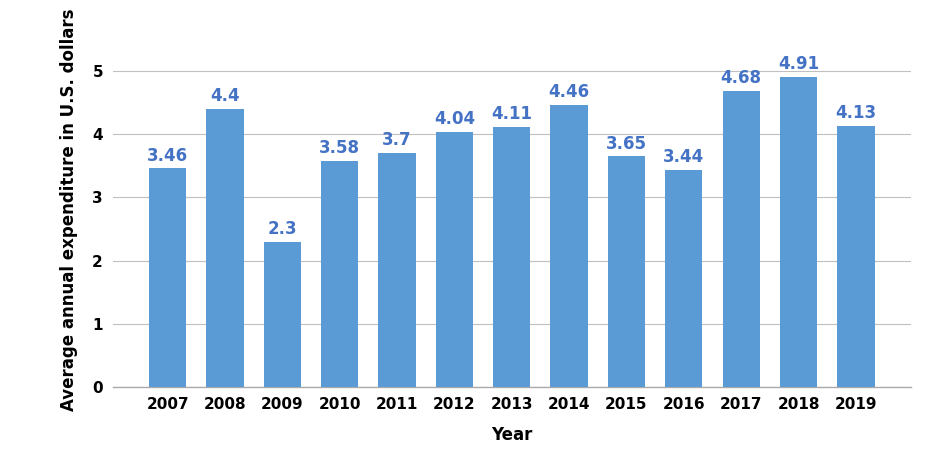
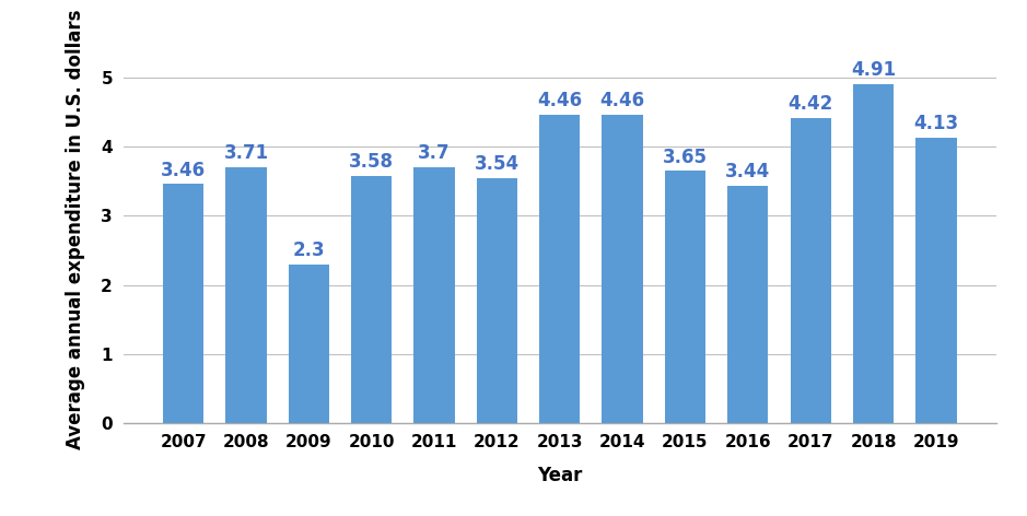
2008: 4.4 -> 3.71
2012: 4.04 -> 3.54
2013: 4.11 -> 4.46
2017: 4.68 -> 4.42
